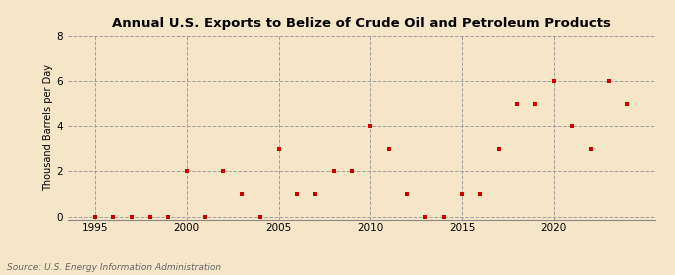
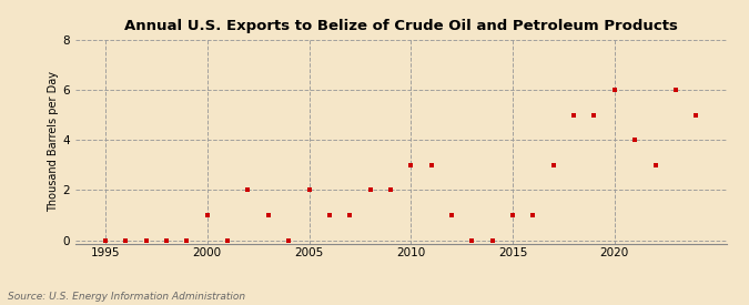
2000: 2 -> 1
2005: 3 -> 2
2010: 4 -> 3
